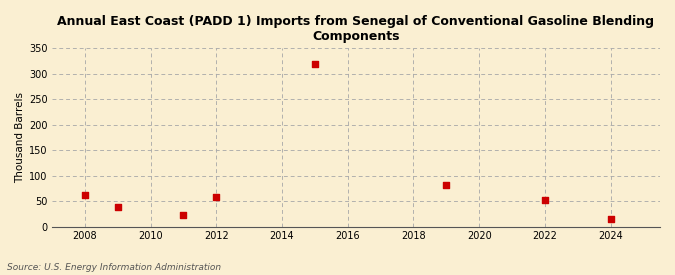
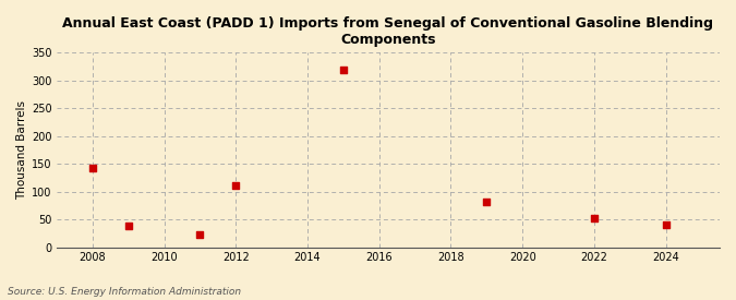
2008: 62 -> 142
2012: 58 -> 112
2024: 14 -> 40
